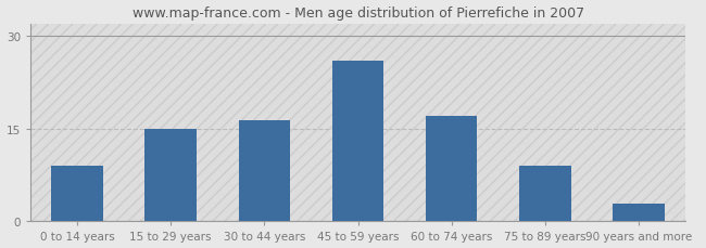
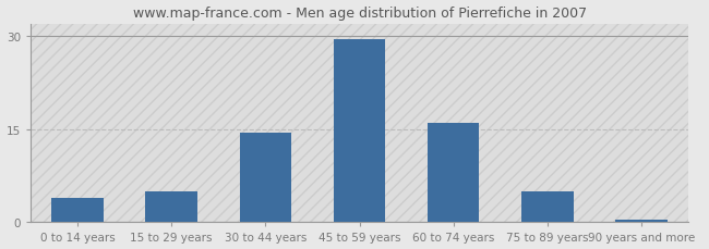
0 to 14 years: 9.0 -> 4.0
15 to 29 years: 15.0 -> 5.0
30 to 44 years: 16.4 -> 14.5
45 to 59 years: 26.0 -> 29.5
60 to 74 years: 17.0 -> 16.0
75 to 89 years: 9.0 -> 5.0
90 years and more: 2.8 -> 0.4
